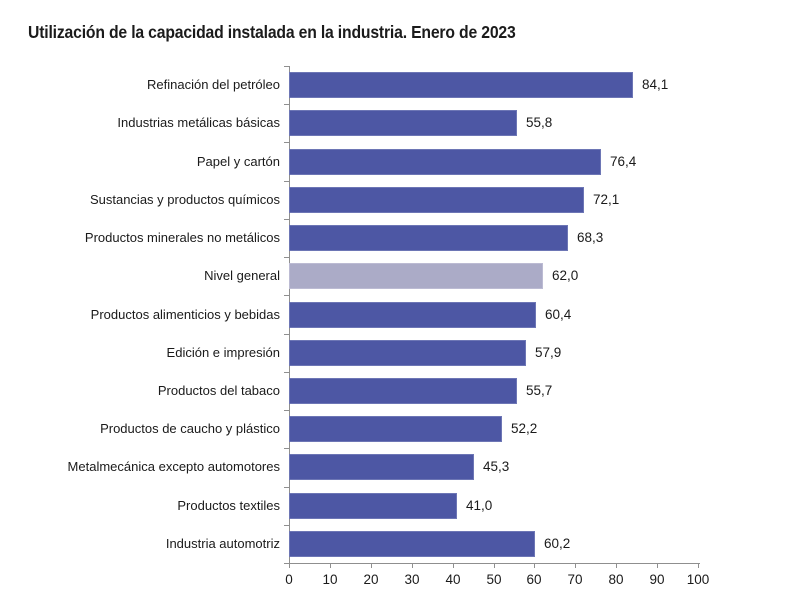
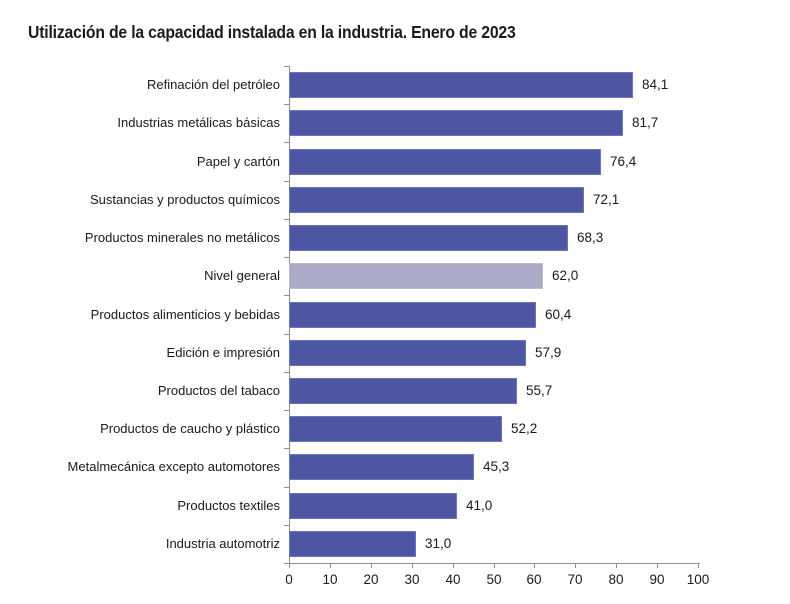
Industrias metálicas básicas: 55,8 -> 81,7
Industria automotriz: 60,2 -> 31,0
